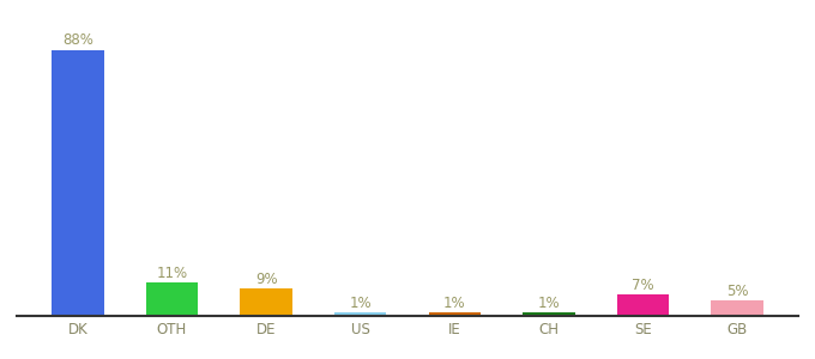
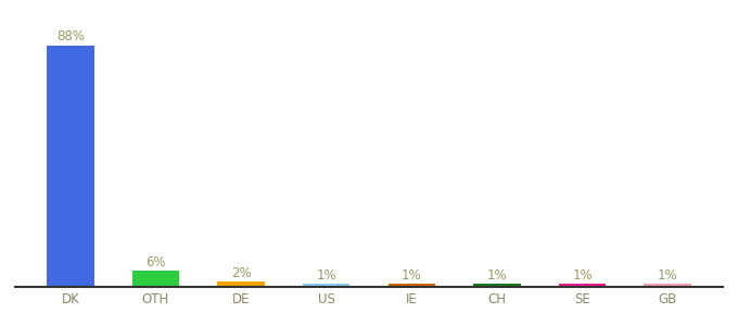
OTH: 11% -> 6%
DE: 9% -> 2%
SE: 7% -> 1%
GB: 5% -> 1%
